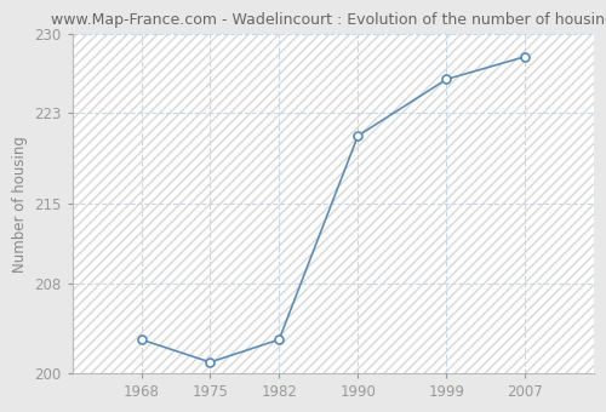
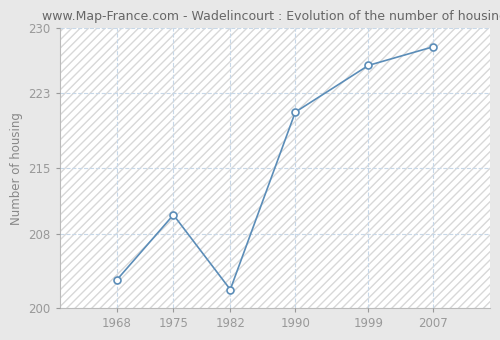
1975: 201 -> 210
1982: 203 -> 202
